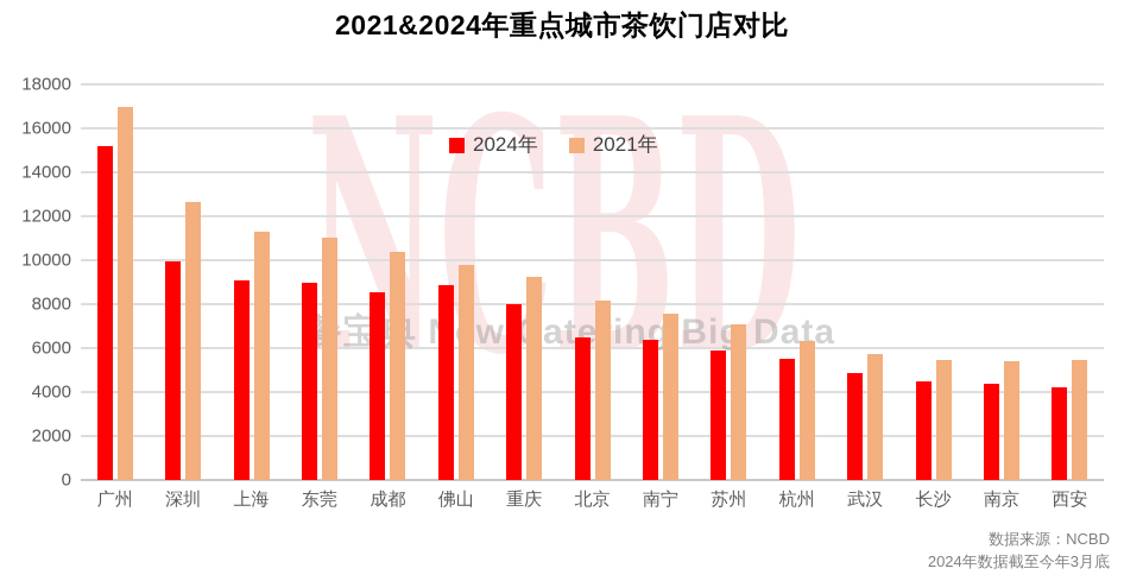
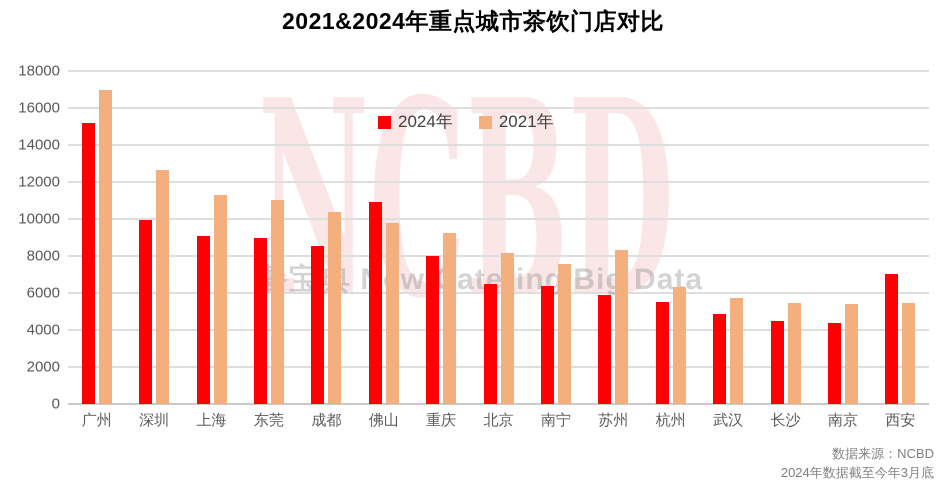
2024年/佛山: 8800 -> 10900
2021年/苏州: 7100 -> 8300
2024年/西安: 4200 -> 7000
